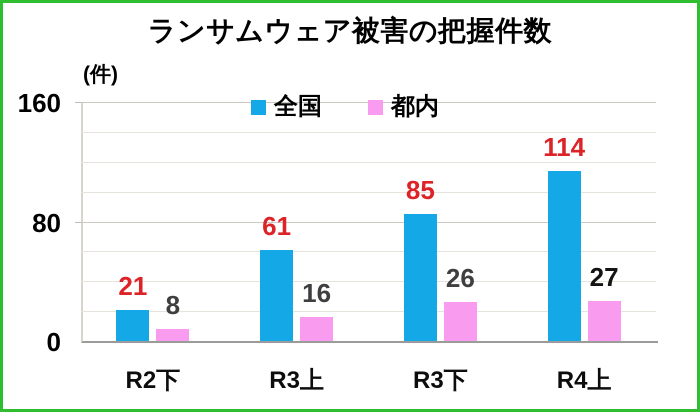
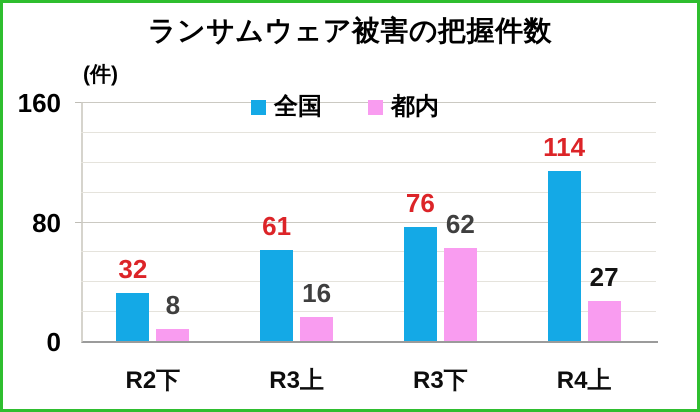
全国/R2下: 21 -> 32
全国/R3下: 85 -> 76
都内/R3下: 26 -> 62
